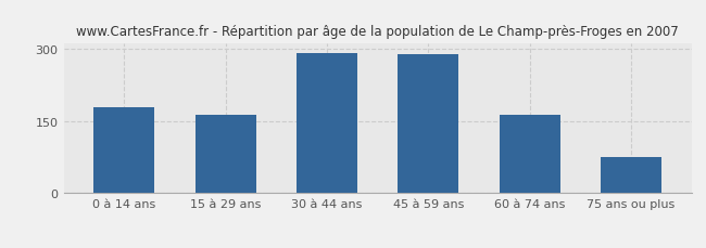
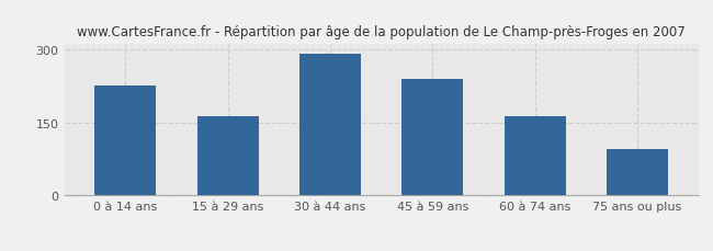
0 à 14 ans: 178 -> 225
45 à 59 ans: 288 -> 240
75 ans ou plus: 75 -> 95
